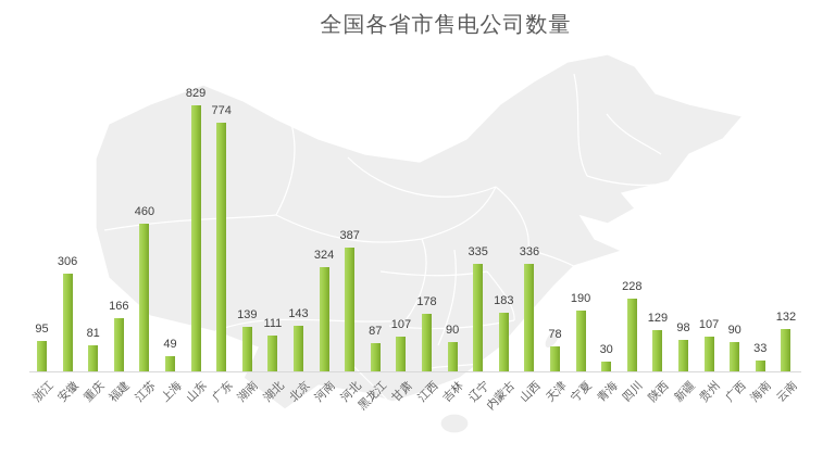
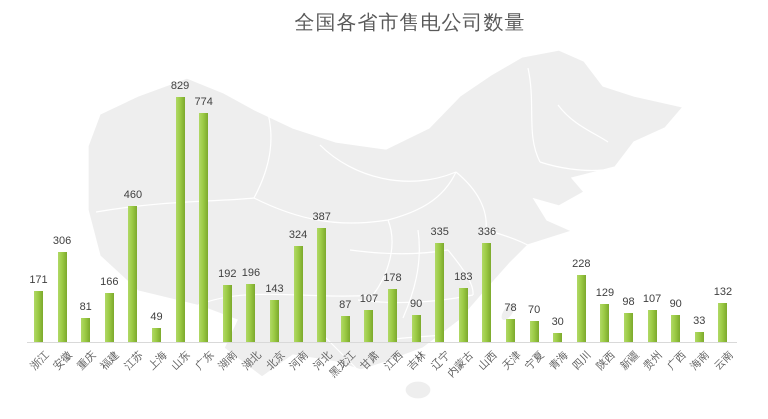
浙江: 95 -> 171
湖南: 139 -> 192
湖北: 111 -> 196
宁夏: 190 -> 70
